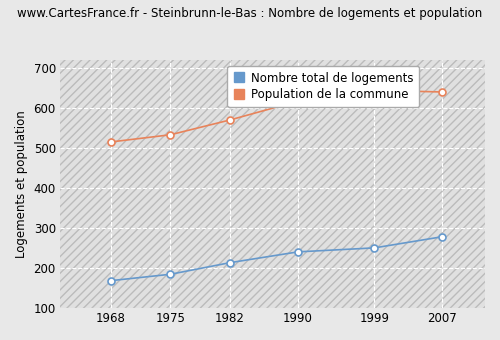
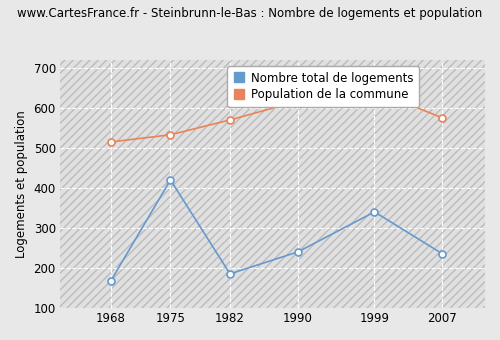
Nombre total de logements/1975: 184 -> 420
Nombre total de logements/1982: 213 -> 185
Nombre total de logements/1999: 250 -> 340
Nombre total de logements/2007: 278 -> 235
Population de la commune/2007: 640 -> 575
